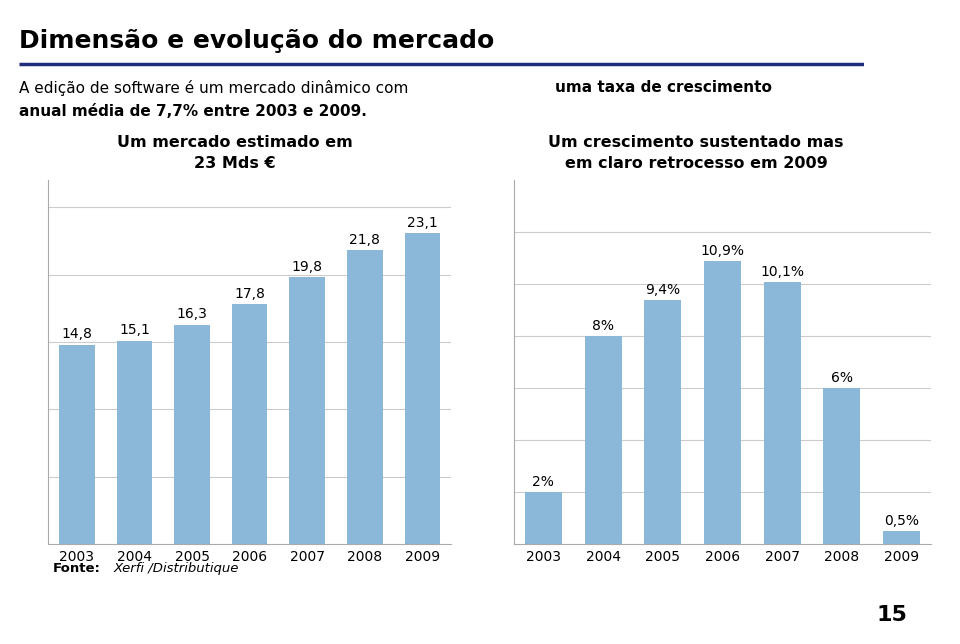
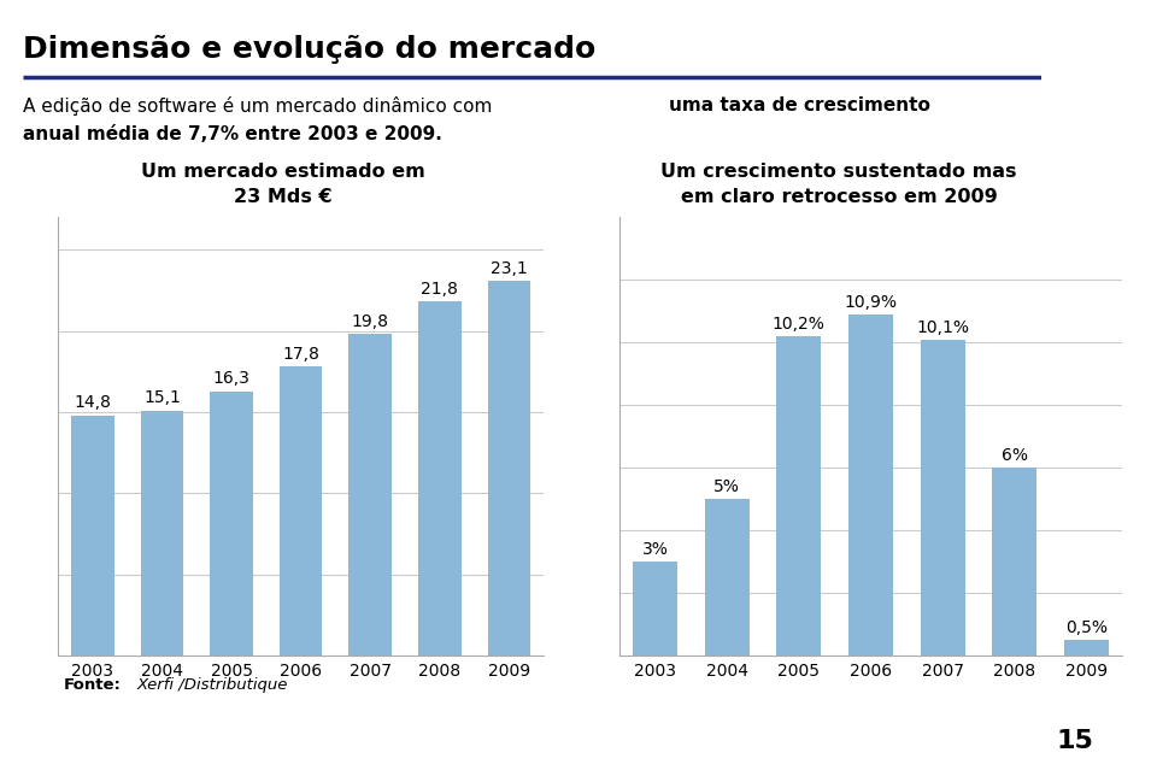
2003: 2% -> 3%
2004: 8% -> 5%
2005: 9,4% -> 10,2%
